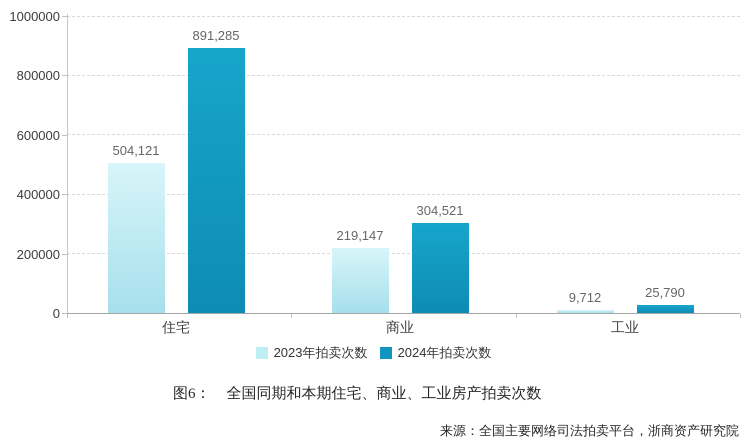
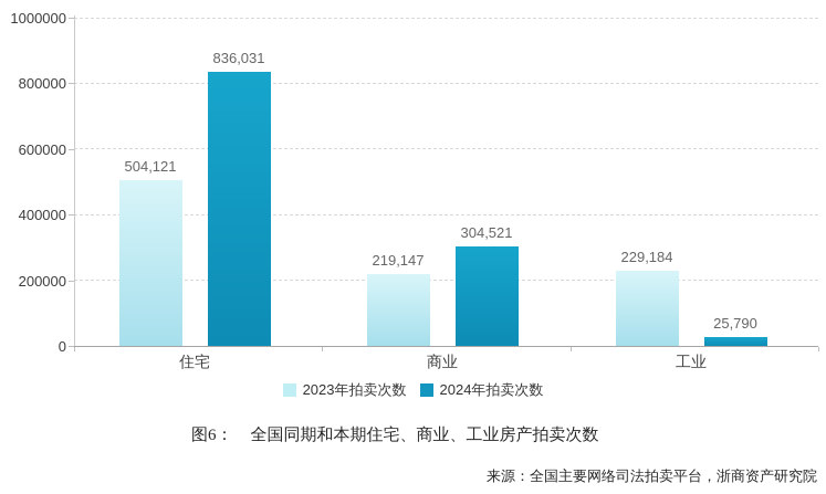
2024年拍卖次数/住宅: 891,285 -> 836,031
2023年拍卖次数/工业: 9,712 -> 229,184
